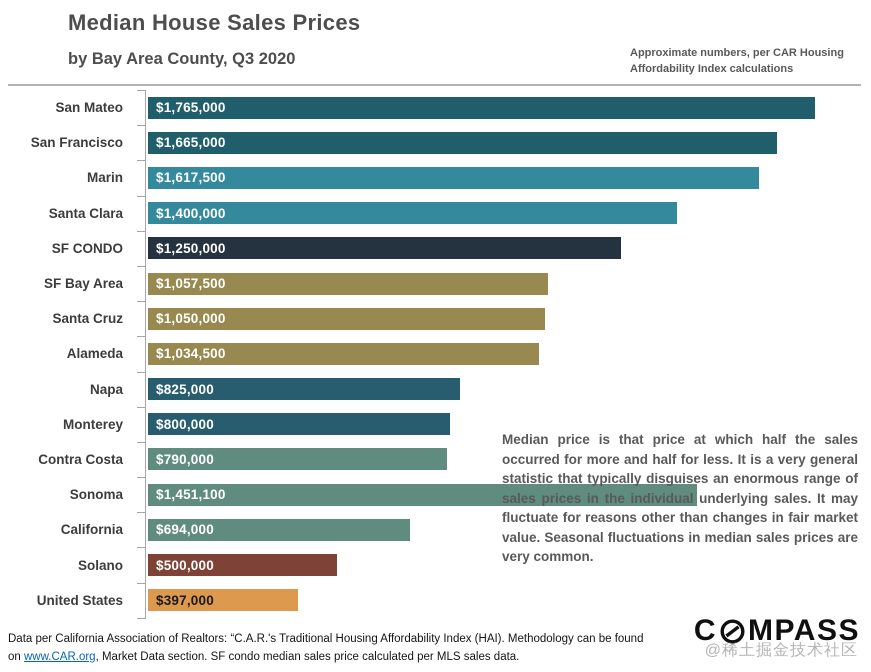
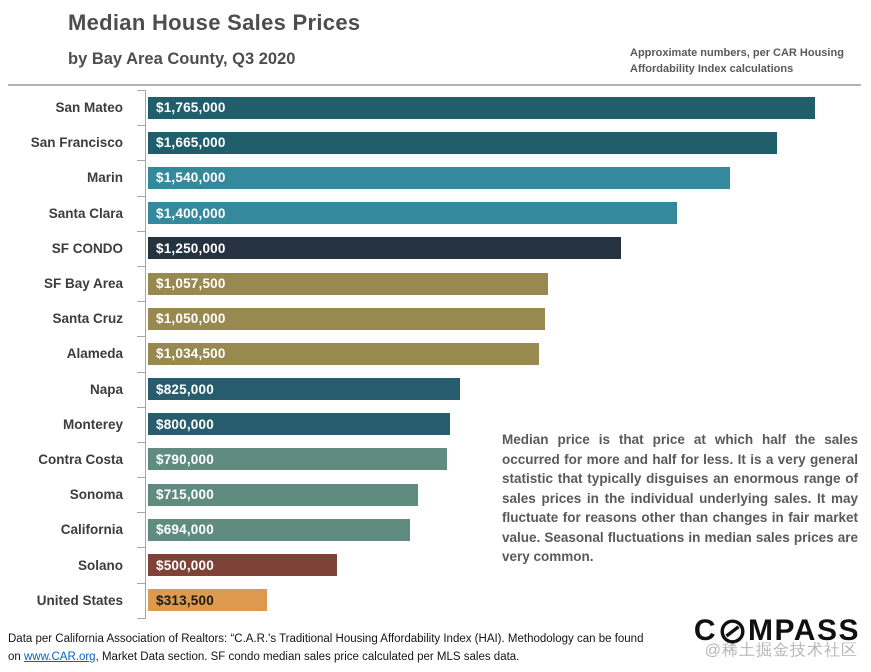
Marin: $1,617,500 -> $1,540,000
Sonoma: $1,451,100 -> $715,000
United States: $397,000 -> $313,500
